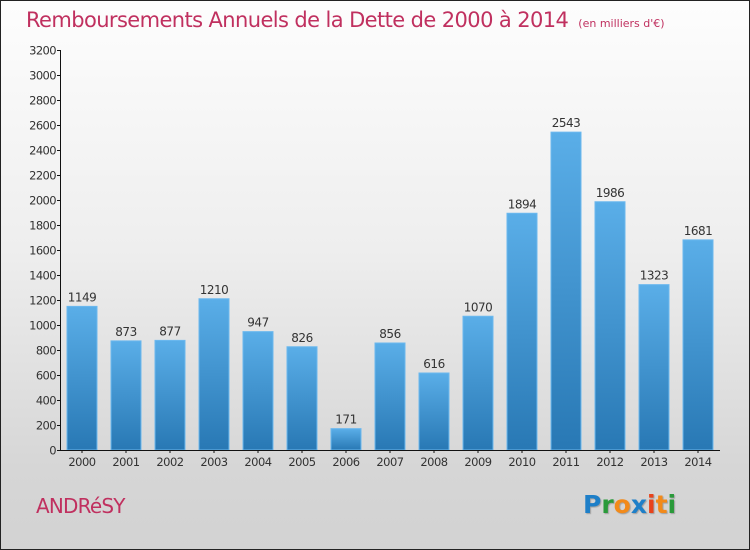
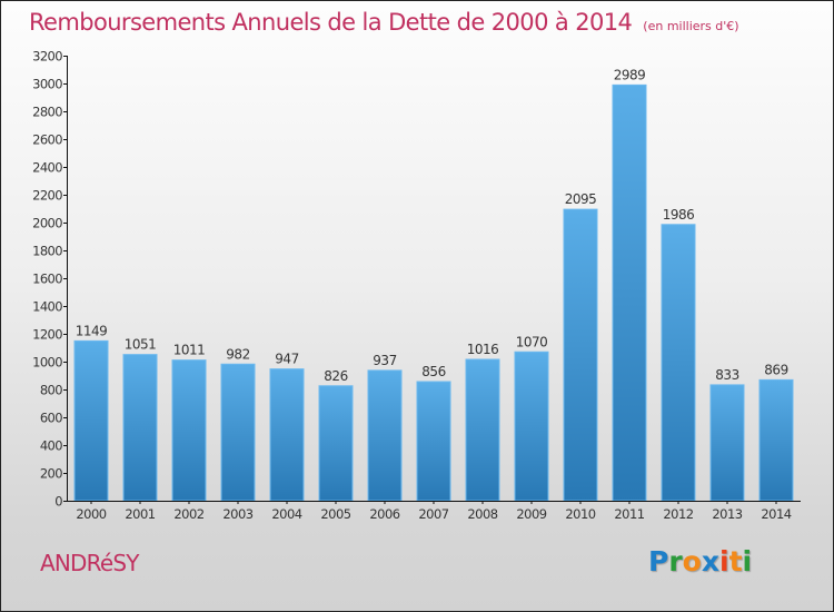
2001: 873 -> 1051
2002: 877 -> 1011
2003: 1210 -> 982
2006: 171 -> 937
2008: 616 -> 1016
2010: 1894 -> 2095
2011: 2543 -> 2989
2013: 1323 -> 833
2014: 1681 -> 869
